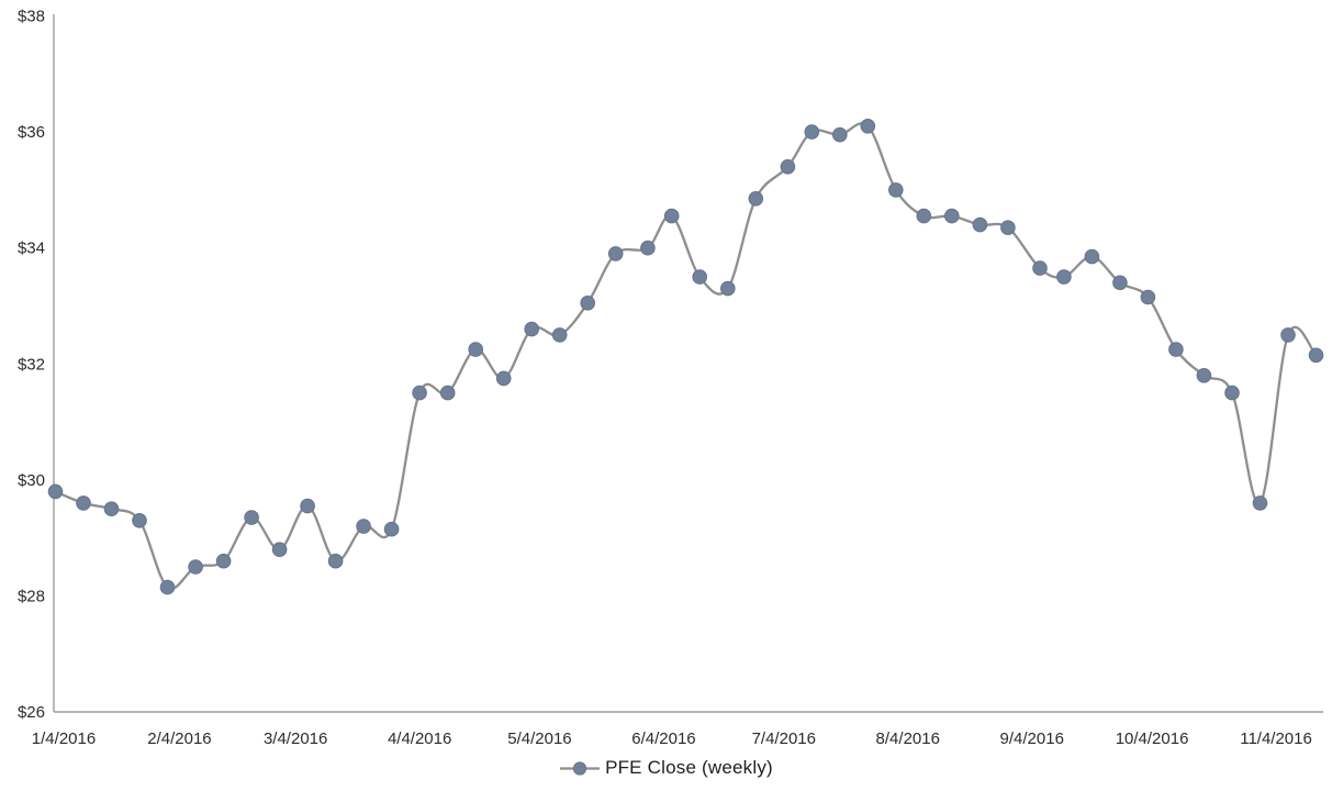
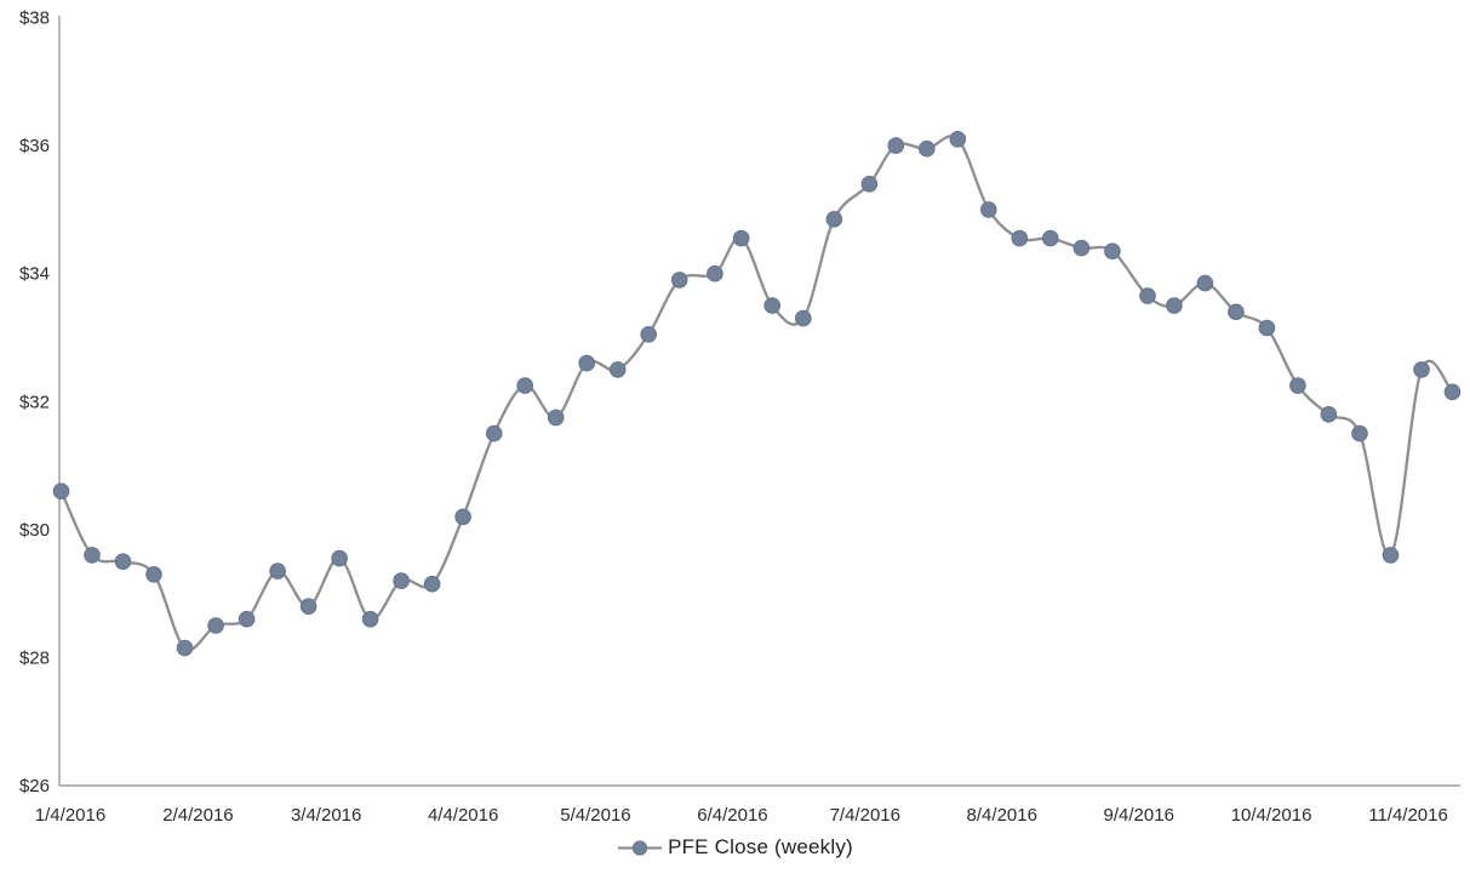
1/4/2016: $29.8 -> $30.6
4/4/2016: $31.5 -> $30.2
